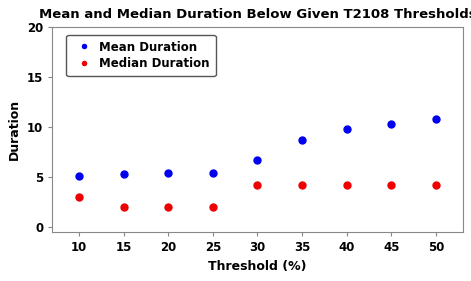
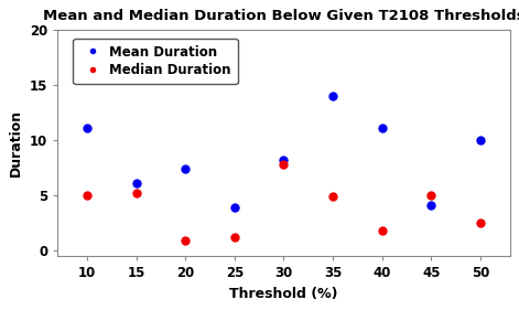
Mean Duration/10: 5.1 -> 11.1
Median Duration/10: 3.0 -> 5.0
Mean Duration/15: 5.3 -> 6.1
Median Duration/15: 2.0 -> 5.2
Mean Duration/20: 5.4 -> 7.4
Median Duration/20: 2.0 -> 0.9
Mean Duration/25: 5.4 -> 3.9
Median Duration/25: 2.0 -> 1.2
Mean Duration/30: 6.7 -> 8.2
Median Duration/30: 4.2 -> 7.8
Mean Duration/35: 8.7 -> 14.0
Median Duration/35: 4.2 -> 4.9
Mean Duration/40: 9.8 -> 11.1
Median Duration/40: 4.2 -> 1.8
Mean Duration/45: 10.3 -> 4.1
Median Duration/45: 4.2 -> 5.0
Mean Duration/50: 10.8 -> 10.0
Median Duration/50: 4.2 -> 2.5
